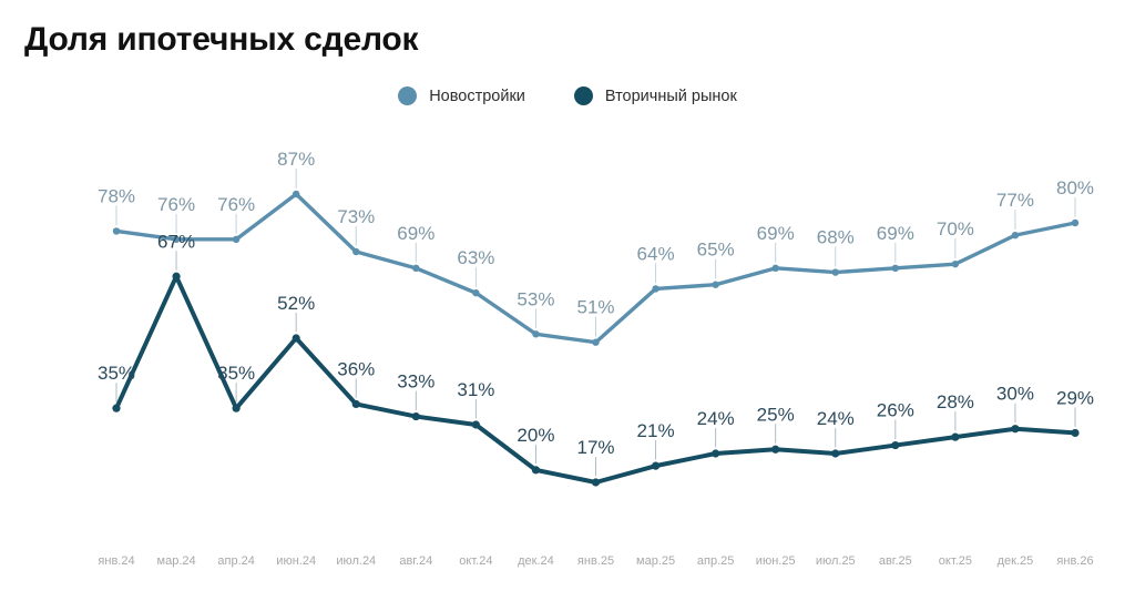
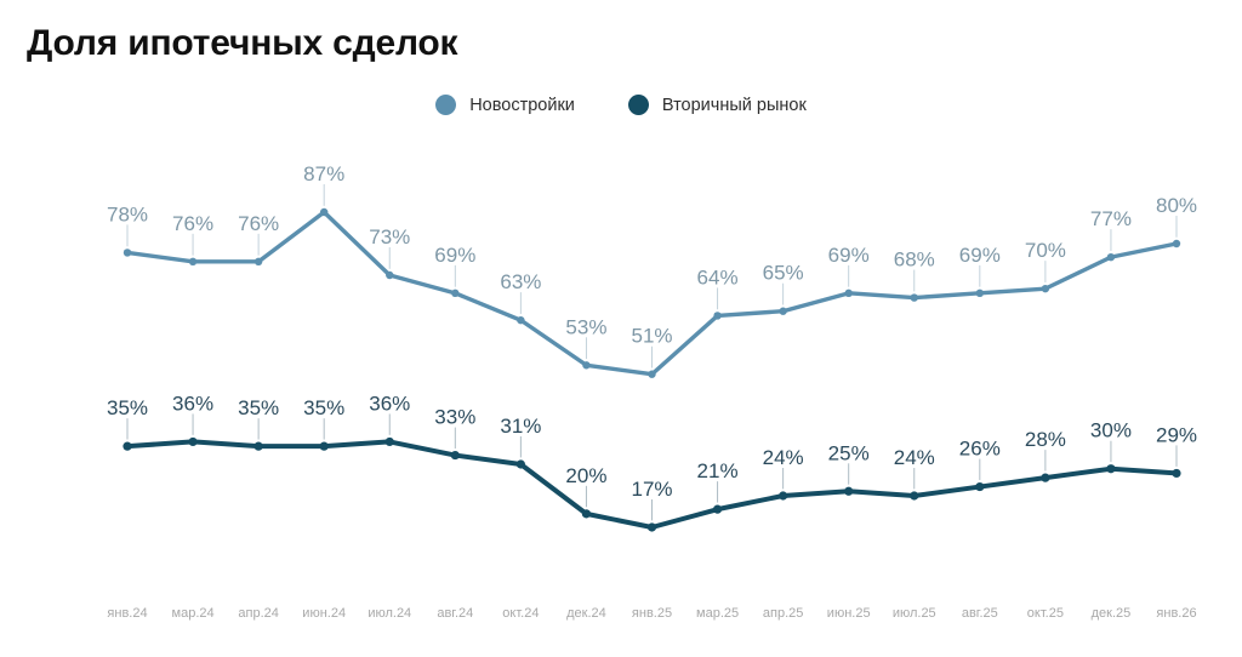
Вторичный рынок/мар.24: 67% -> 36%
Вторичный рынок/июн.24: 52% -> 35%
